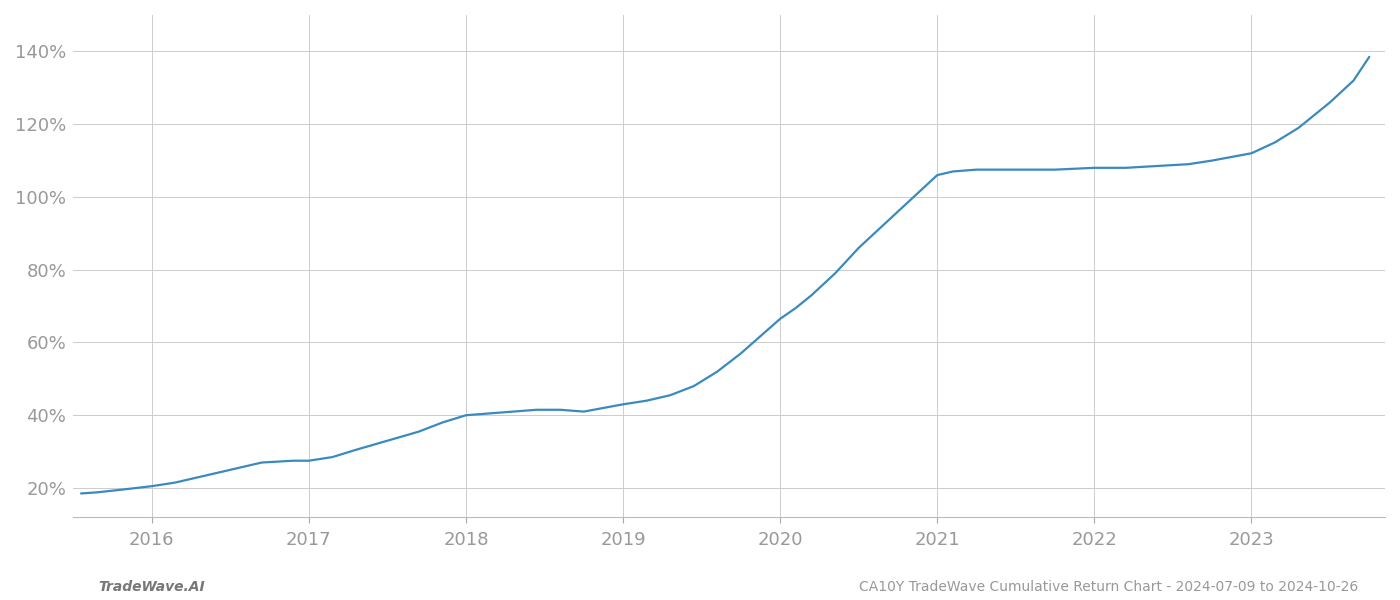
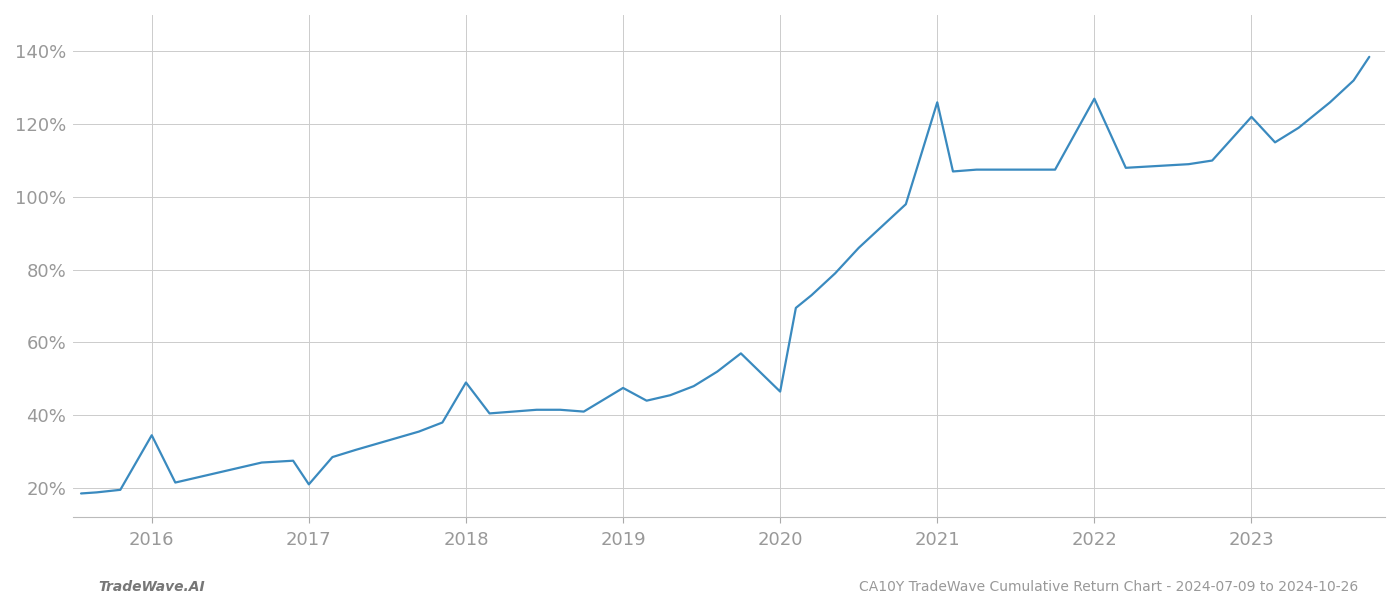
2016: 20.5% -> 34.5%
2017: 27.5% -> 21.0%
2018: 40.0% -> 49.0%
2019: 43.0% -> 47.5%
2020: 66.5% -> 46.5%
2021: 106.0% -> 126.0%
2022: 108.0% -> 127.0%
2023: 112.0% -> 122.0%
